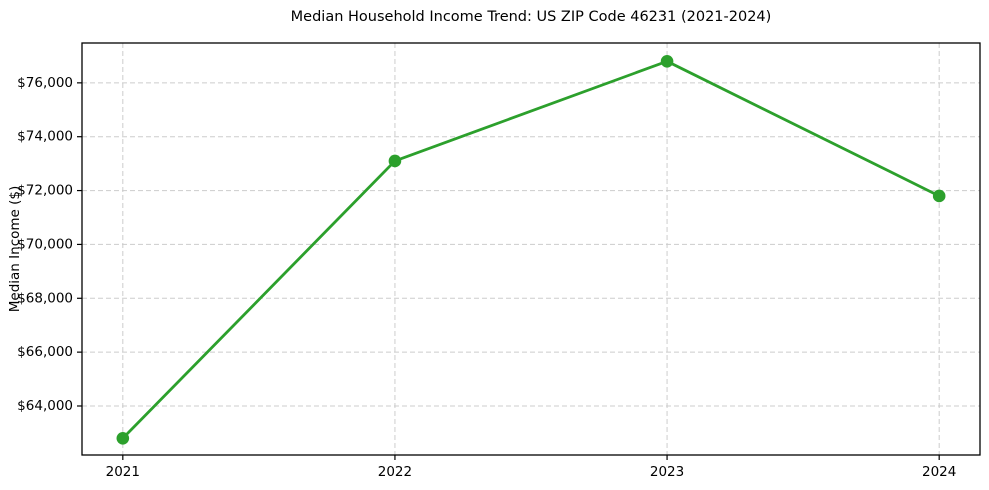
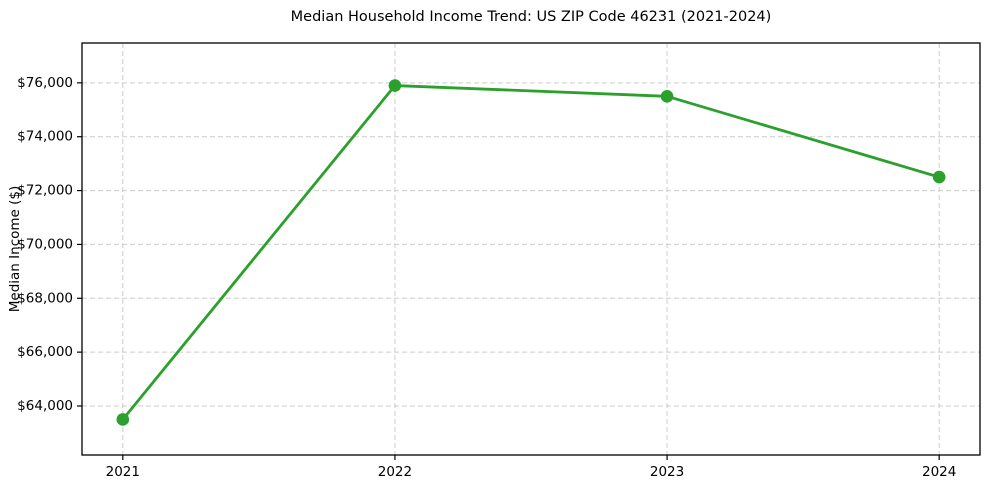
2021: $62800 -> $63500
2022: $73100 -> $75900
2023: $76800 -> $75500
2024: $71800 -> $72500
